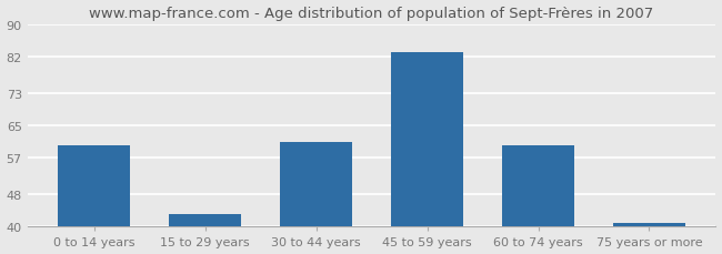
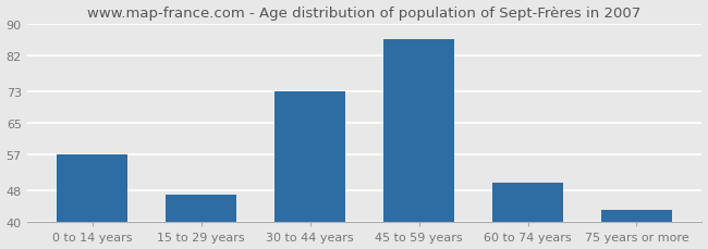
0 to 14 years: 60 -> 57
15 to 29 years: 43 -> 47
30 to 44 years: 61 -> 73
45 to 59 years: 83 -> 86
60 to 74 years: 60 -> 50
75 years or more: 41 -> 43
